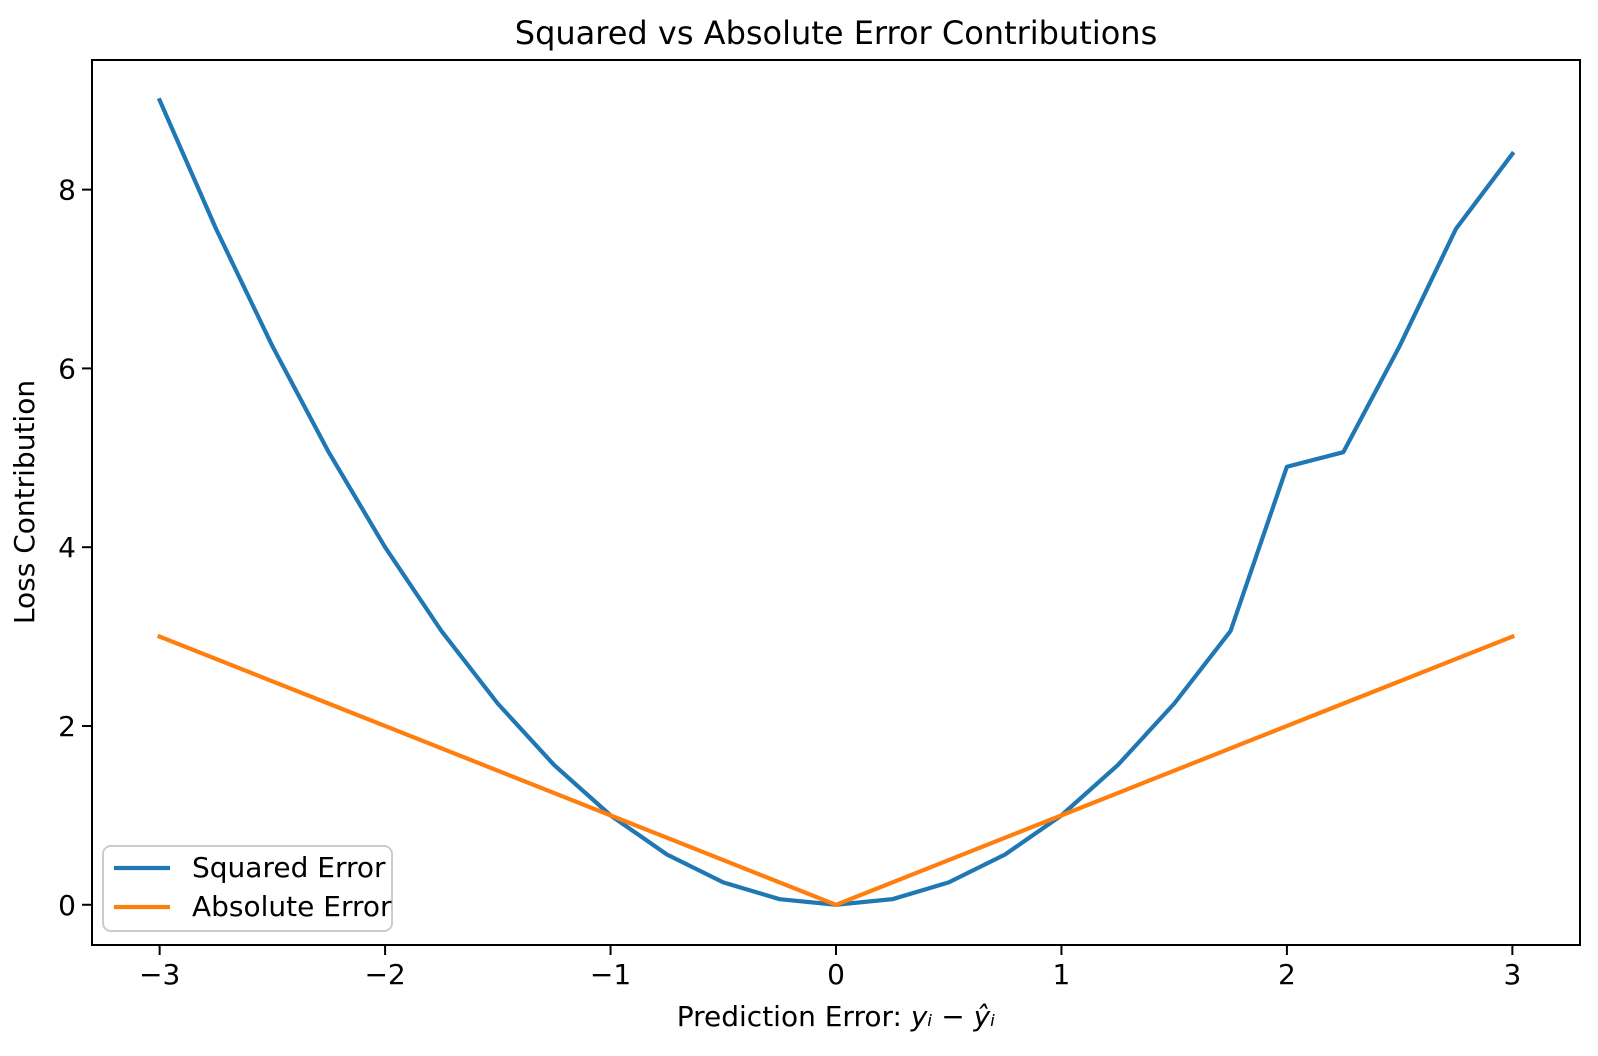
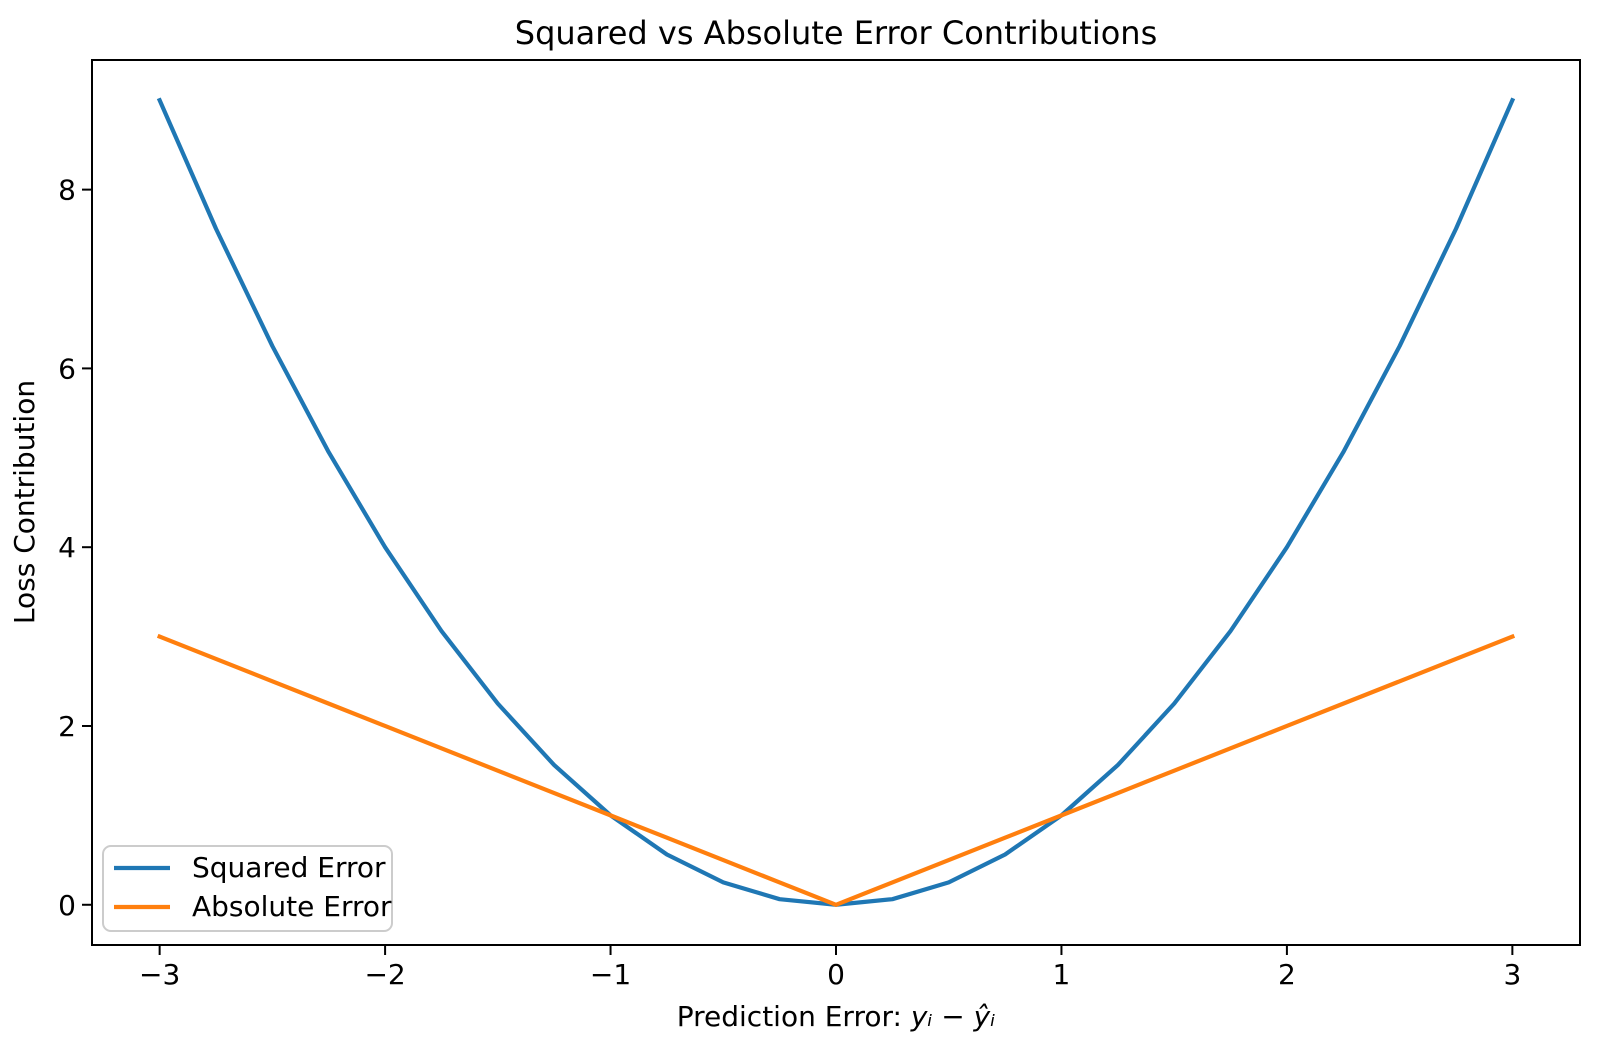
Squared Error/2: 4.9 -> 4.0
Squared Error/3: 8.4 -> 9.0
